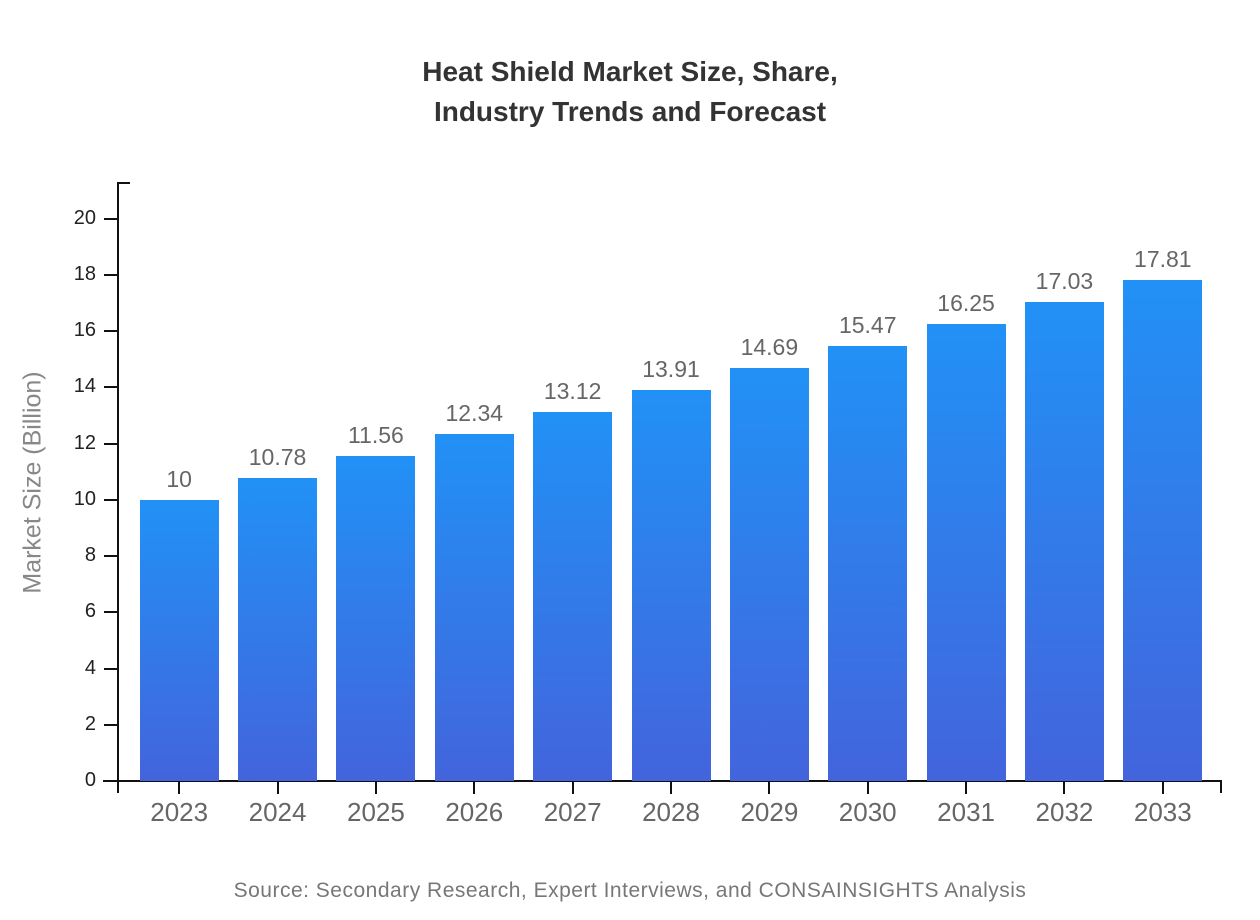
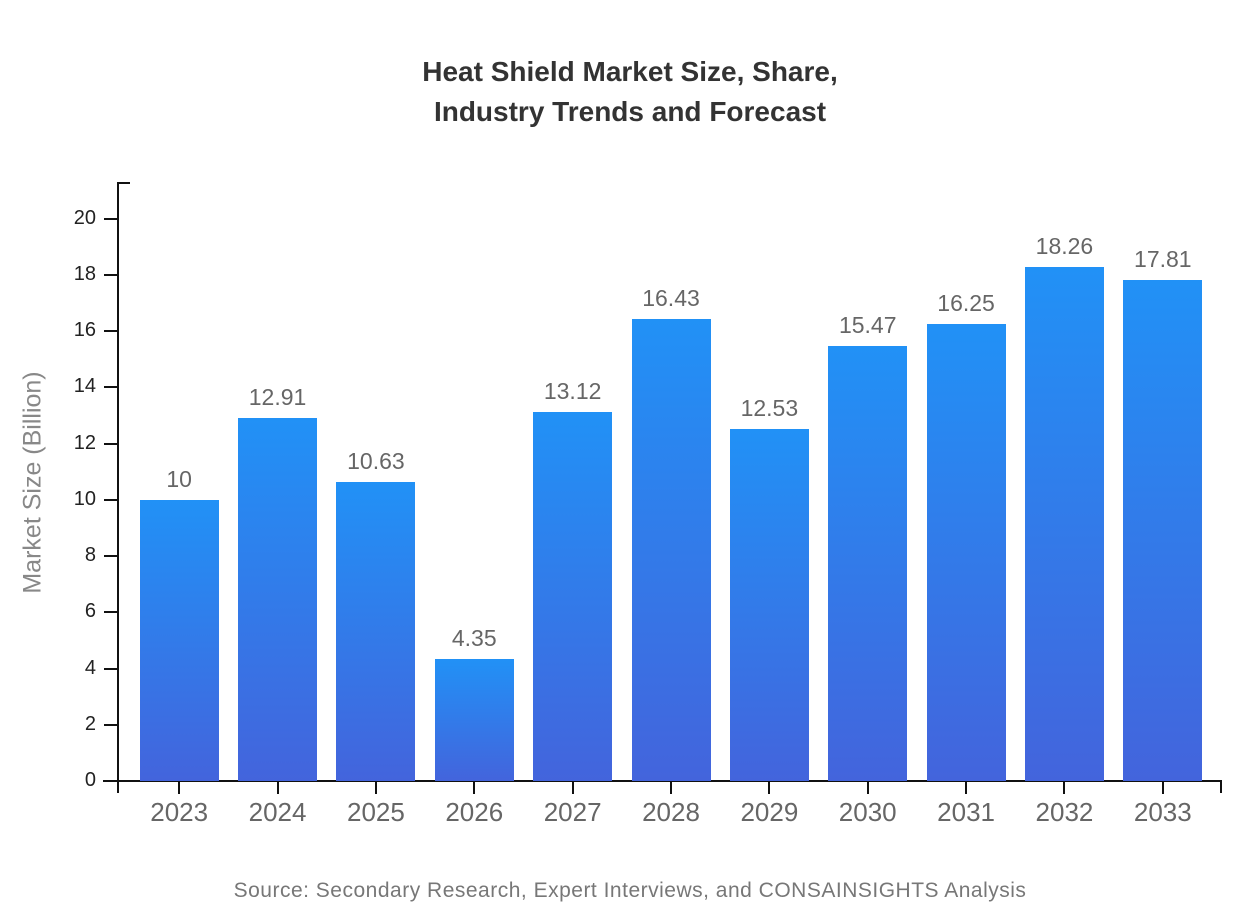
2024: 10.78 -> 12.91
2025: 11.56 -> 10.63
2026: 12.34 -> 4.35
2028: 13.91 -> 16.43
2029: 14.69 -> 12.53
2032: 17.03 -> 18.26
